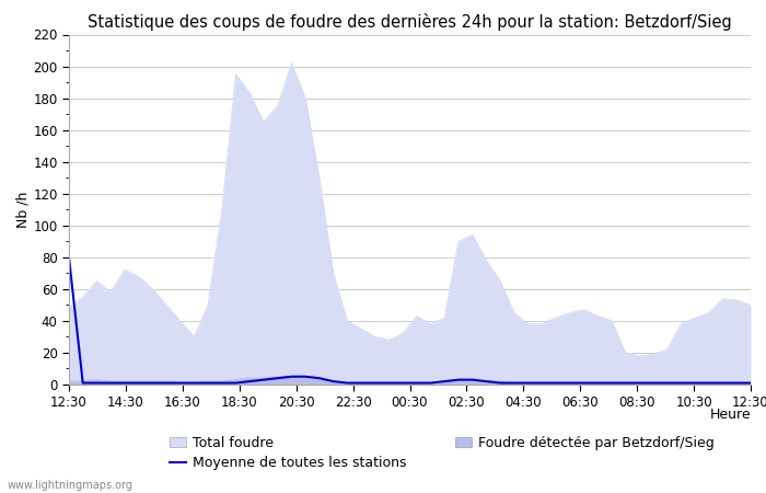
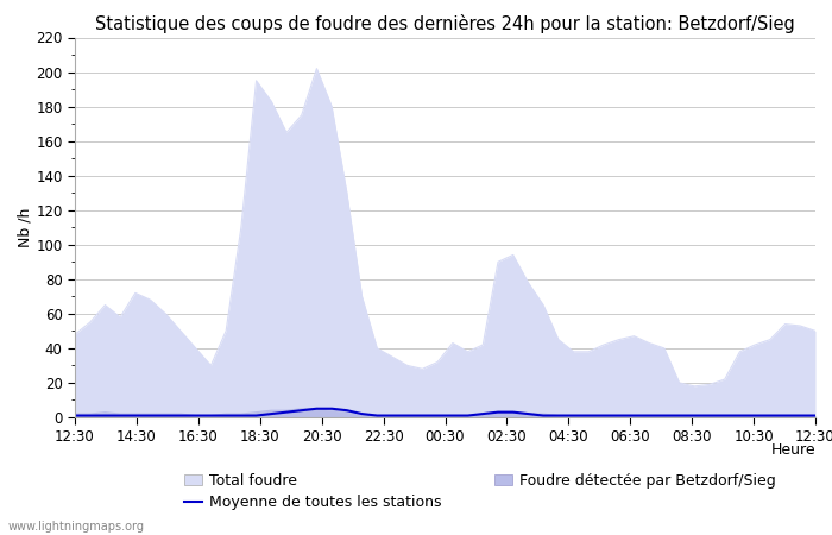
Moyenne de toutes les stations/12:30: 80 -> 1
